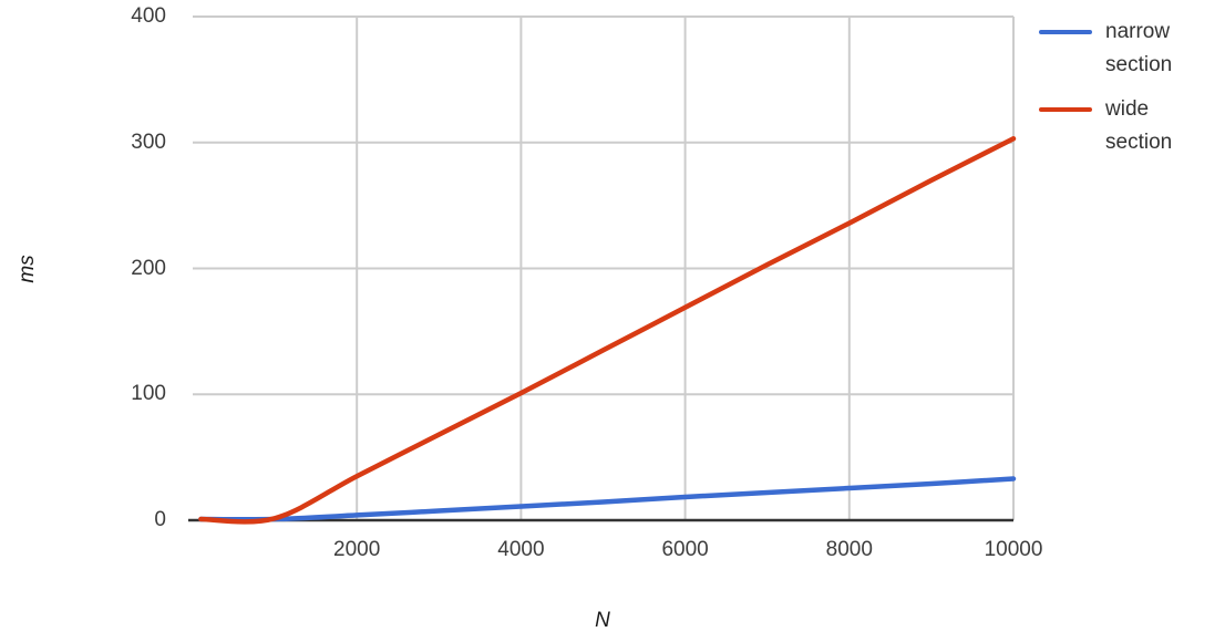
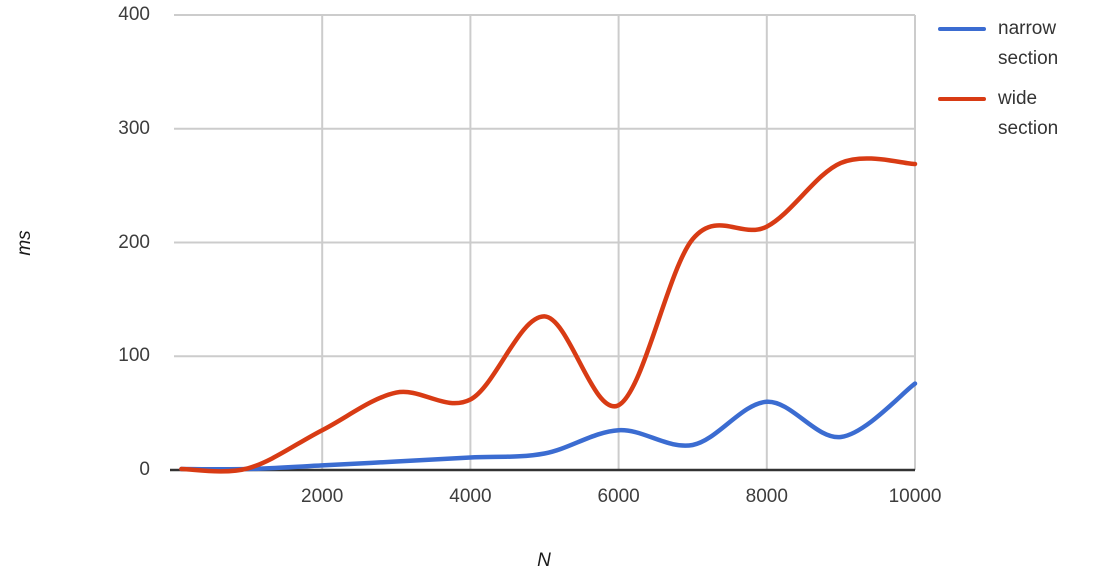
wide section/4000: 101 -> 62
narrow section/6000: 18 -> 35
wide section/6000: 169 -> 57
narrow section/8000: 26 -> 60
wide section/8000: 236 -> 214
narrow section/10000: 33 -> 76
wide section/10000: 303 -> 269
